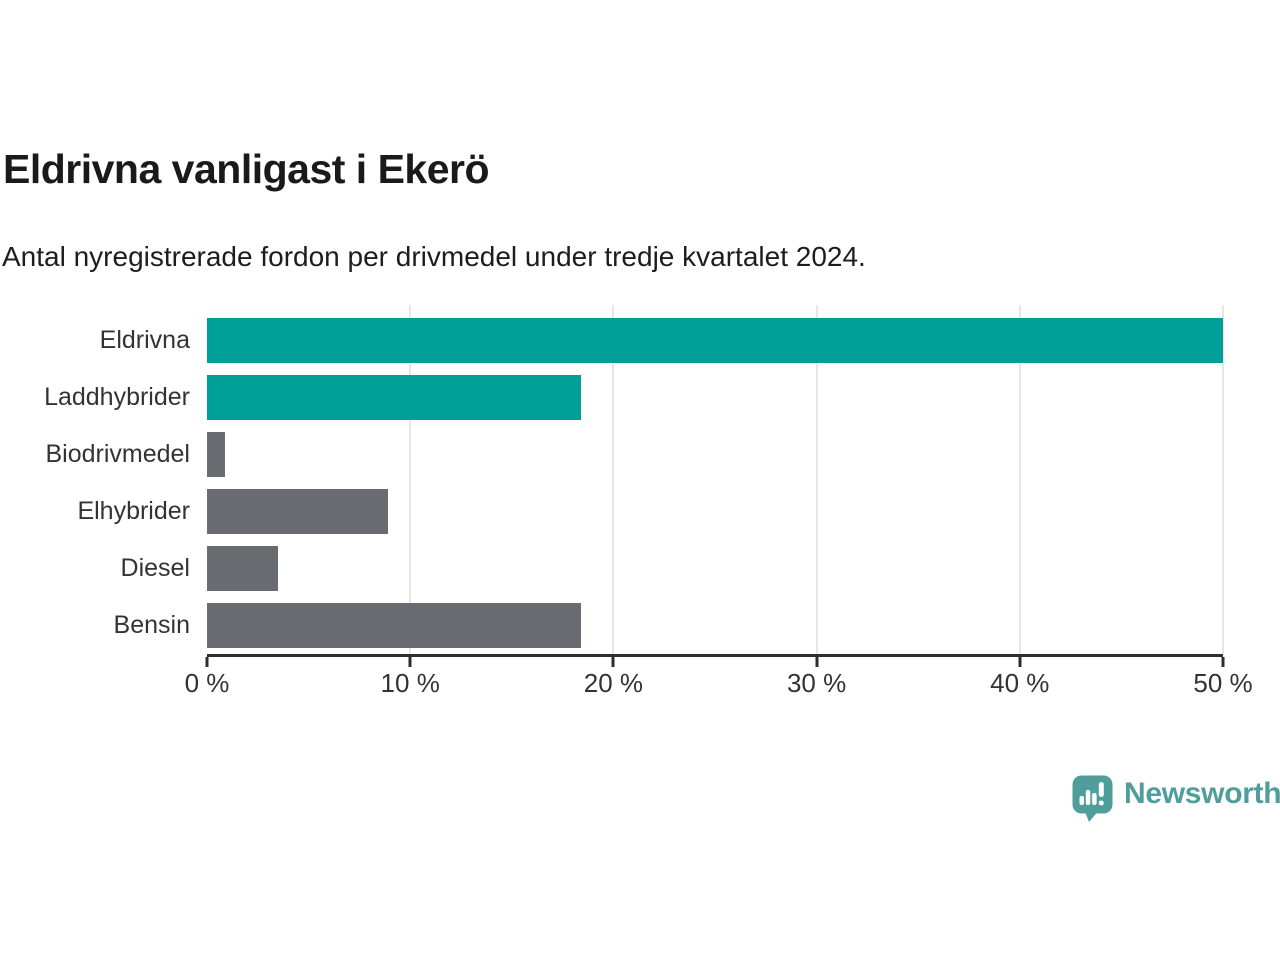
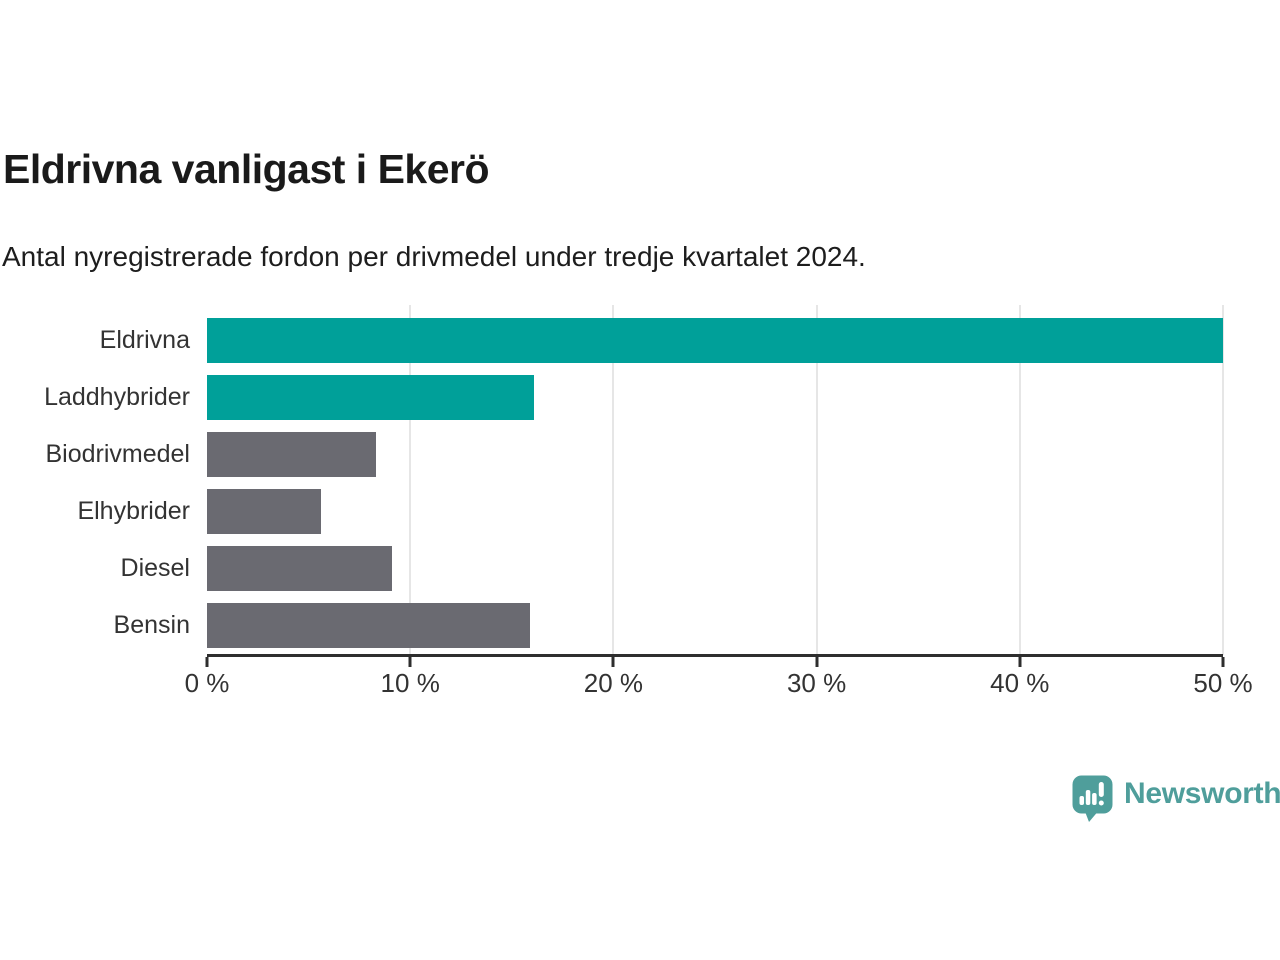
Laddhybrider: 18.4% -> 16.1%
Biodrivmedel: 0.9% -> 8.3%
Elhybrider: 8.9% -> 5.6%
Diesel: 3.5% -> 9.1%
Bensin: 18.4% -> 15.9%
